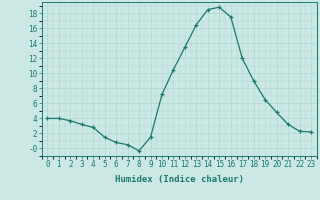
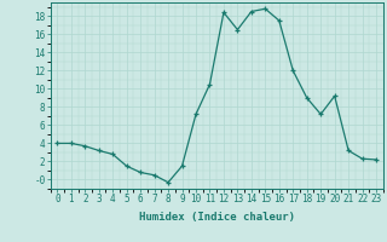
12: 13.5 -> 18.4
19: 6.5 -> 7.2
20: 4.8 -> 9.2
